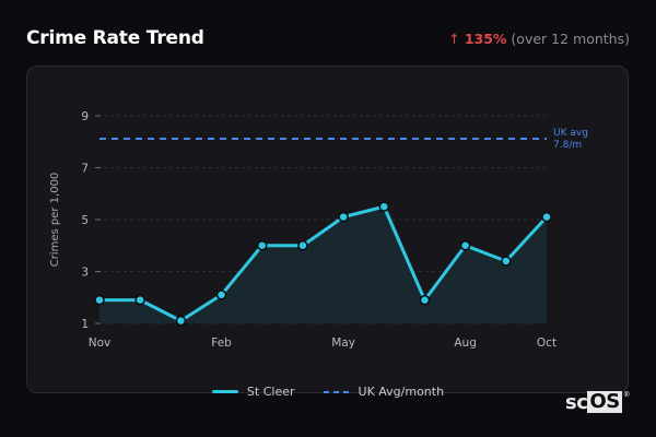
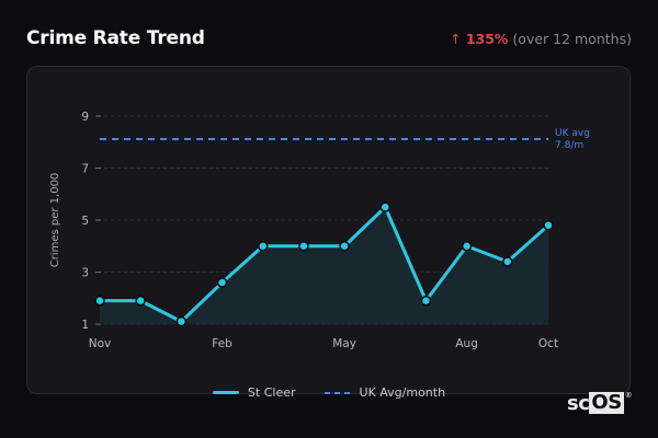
St Cleer/Feb: 2.1 -> 2.6
St Cleer/May: 5.1 -> 4.0
St Cleer/Oct: 5.1 -> 4.8
